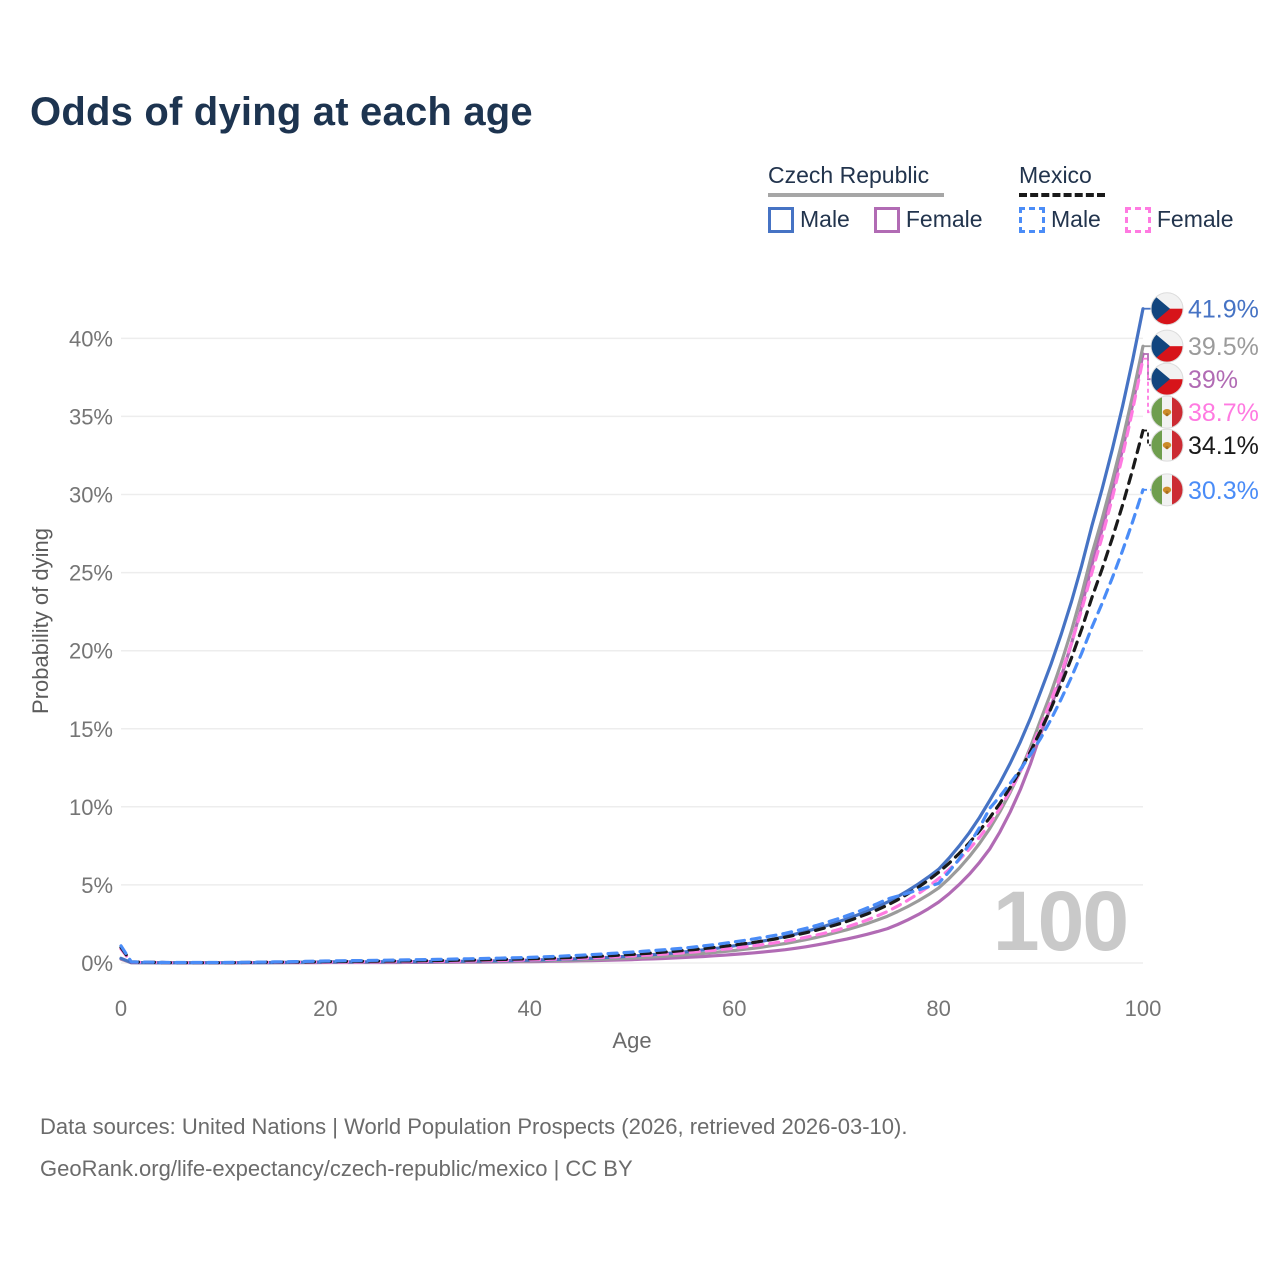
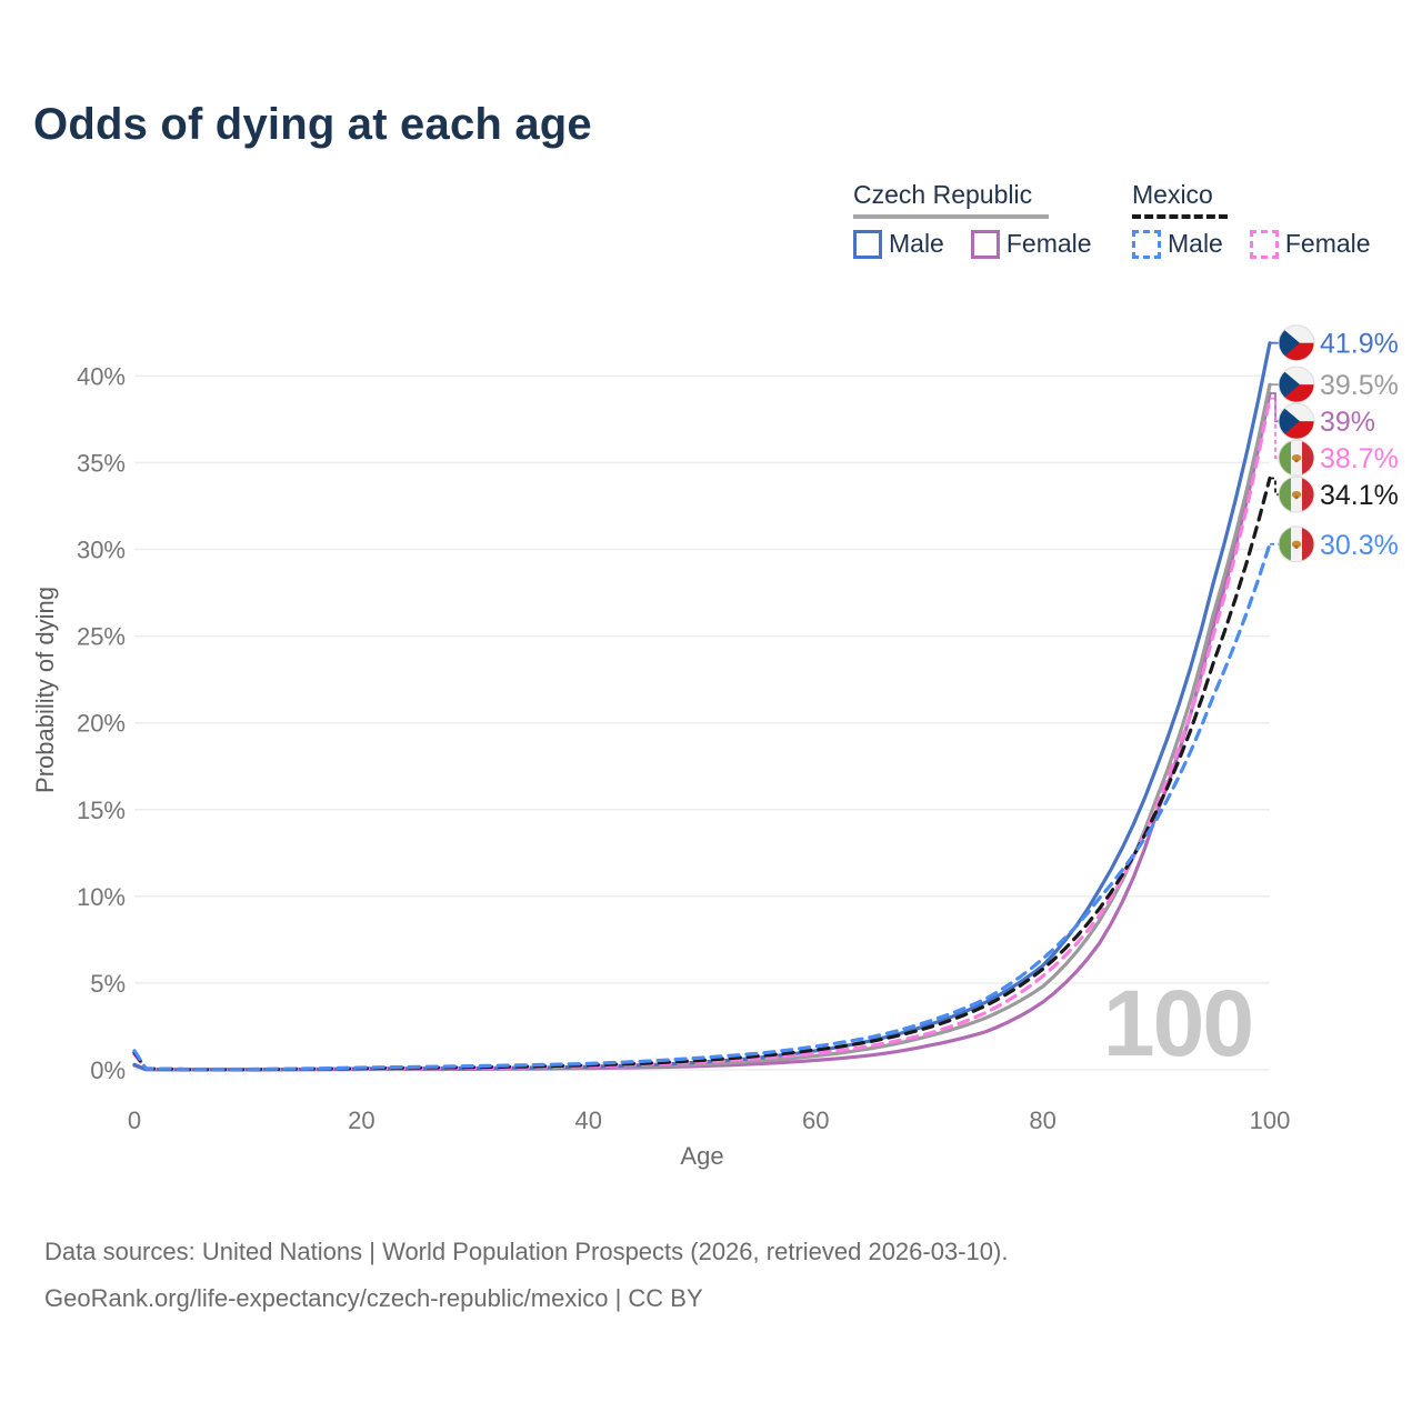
Mexico Male/80: 5.1% -> 6.4%
